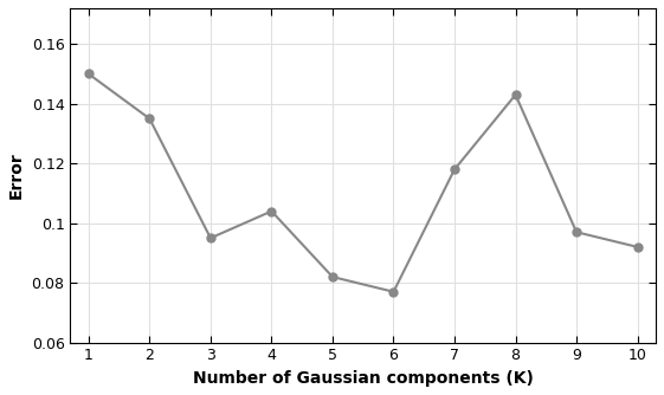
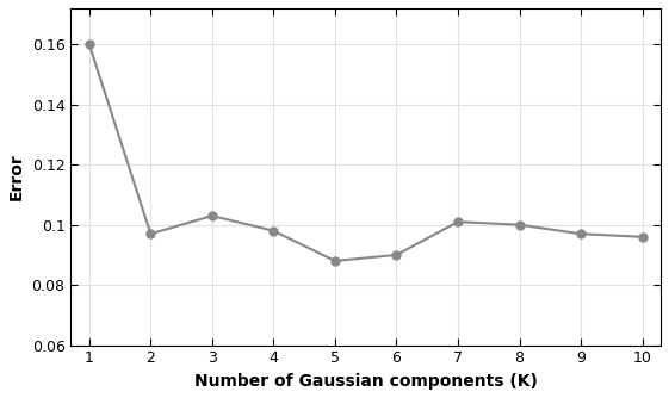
1: 0.150 -> 0.160
2: 0.135 -> 0.097
3: 0.095 -> 0.103
4: 0.104 -> 0.098
5: 0.082 -> 0.088
6: 0.077 -> 0.090
7: 0.118 -> 0.101
8: 0.143 -> 0.100
10: 0.092 -> 0.096
